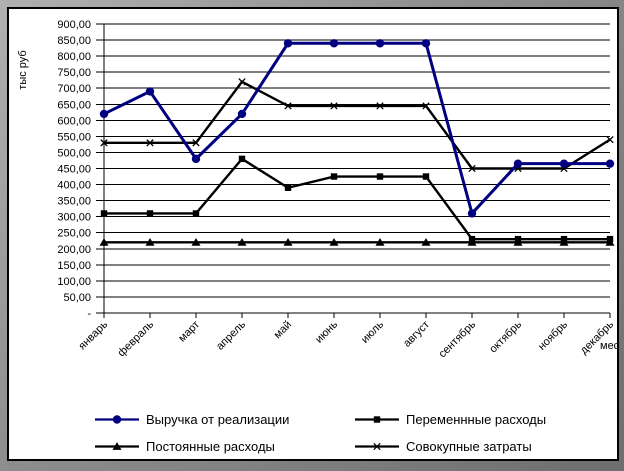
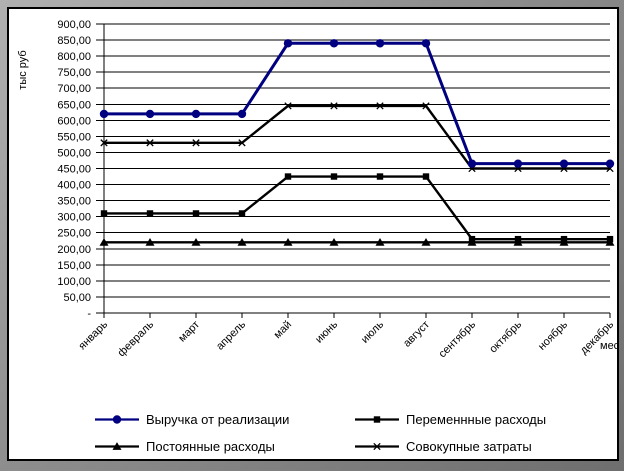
Выручка от реализации/февраль: 690 -> 620
Выручка от реализации/март: 480 -> 620
Переменнные расходы/апрель: 480 -> 310
Совокупные затраты/апрель: 720 -> 530
Переменнные расходы/май: 390 -> 420
Выручка от реализации/сентябрь: 310 -> 460
Совокупные затраты/декабрь: 540 -> 450
